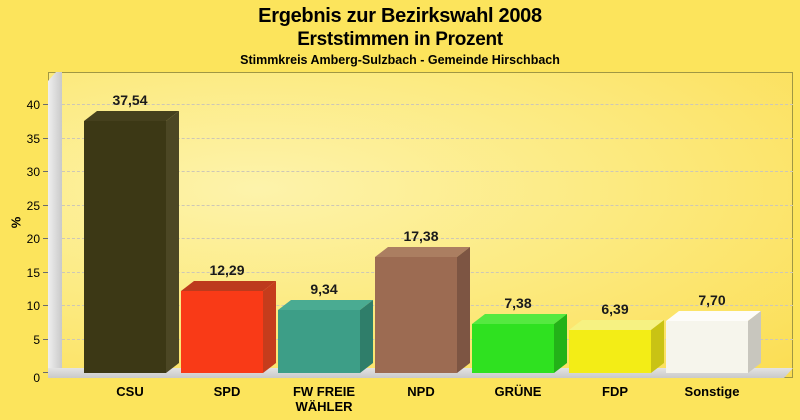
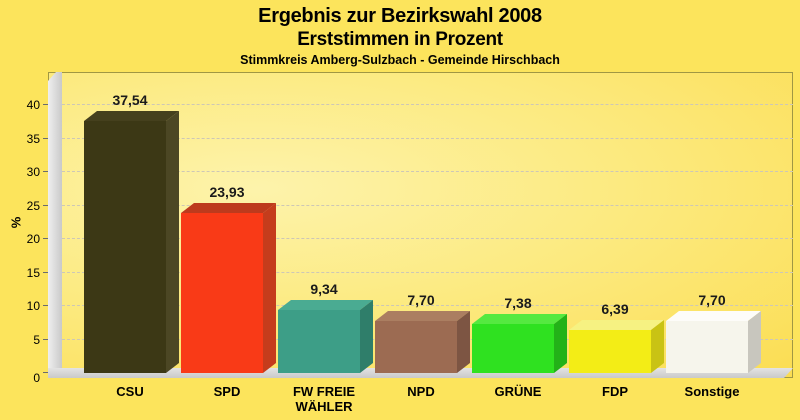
SPD: 12,29 -> 23,93
NPD: 17,38 -> 7,70
